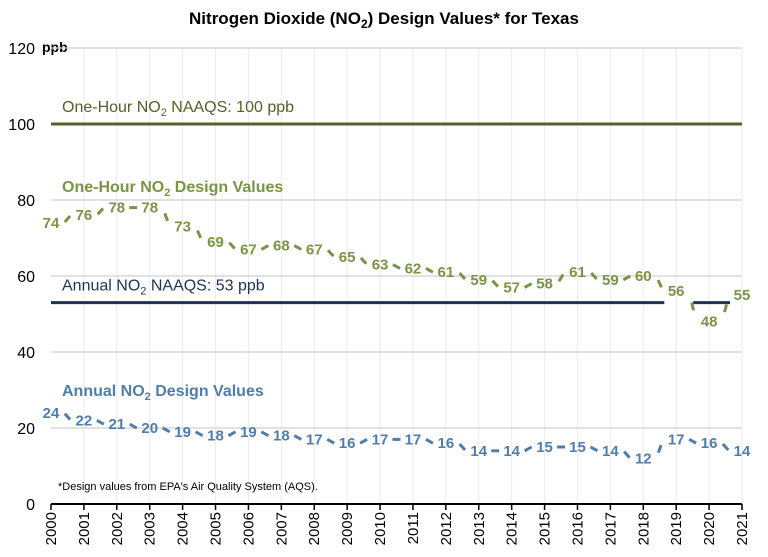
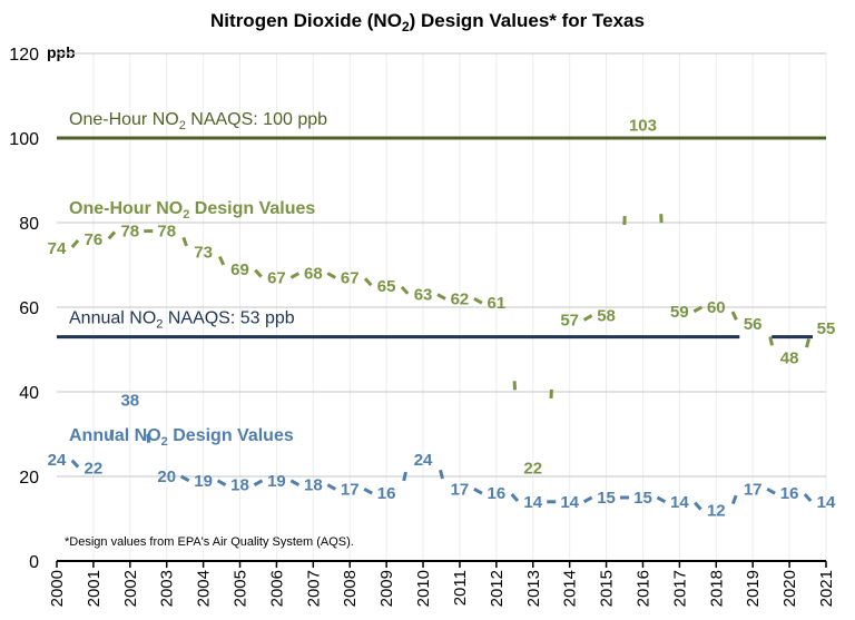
Annual NO2 Design Values/2002: 21 -> 38
Annual NO2 Design Values/2010: 17 -> 24
One-Hour NO2 Design Values/2013: 59 -> 22
One-Hour NO2 Design Values/2016: 61 -> 103
